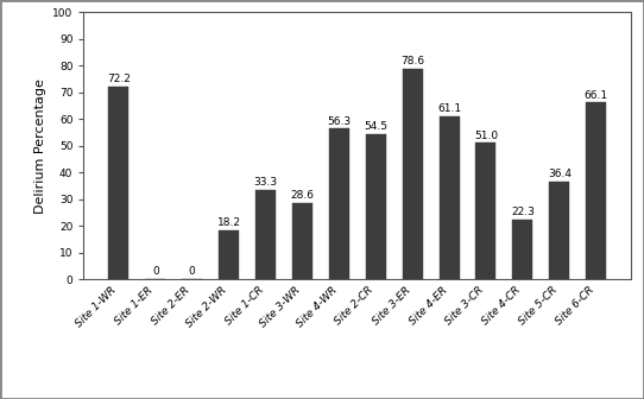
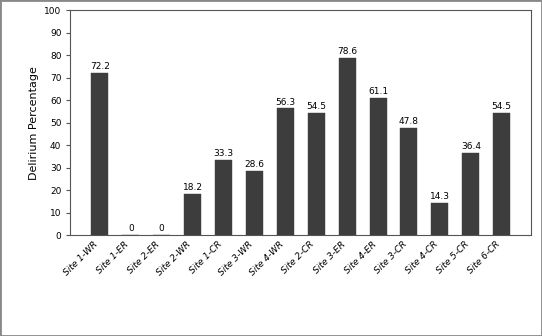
Site 3-CR: 51.0 -> 47.8
Site 4-CR: 22.3 -> 14.3
Site 6-CR: 66.1 -> 54.5
